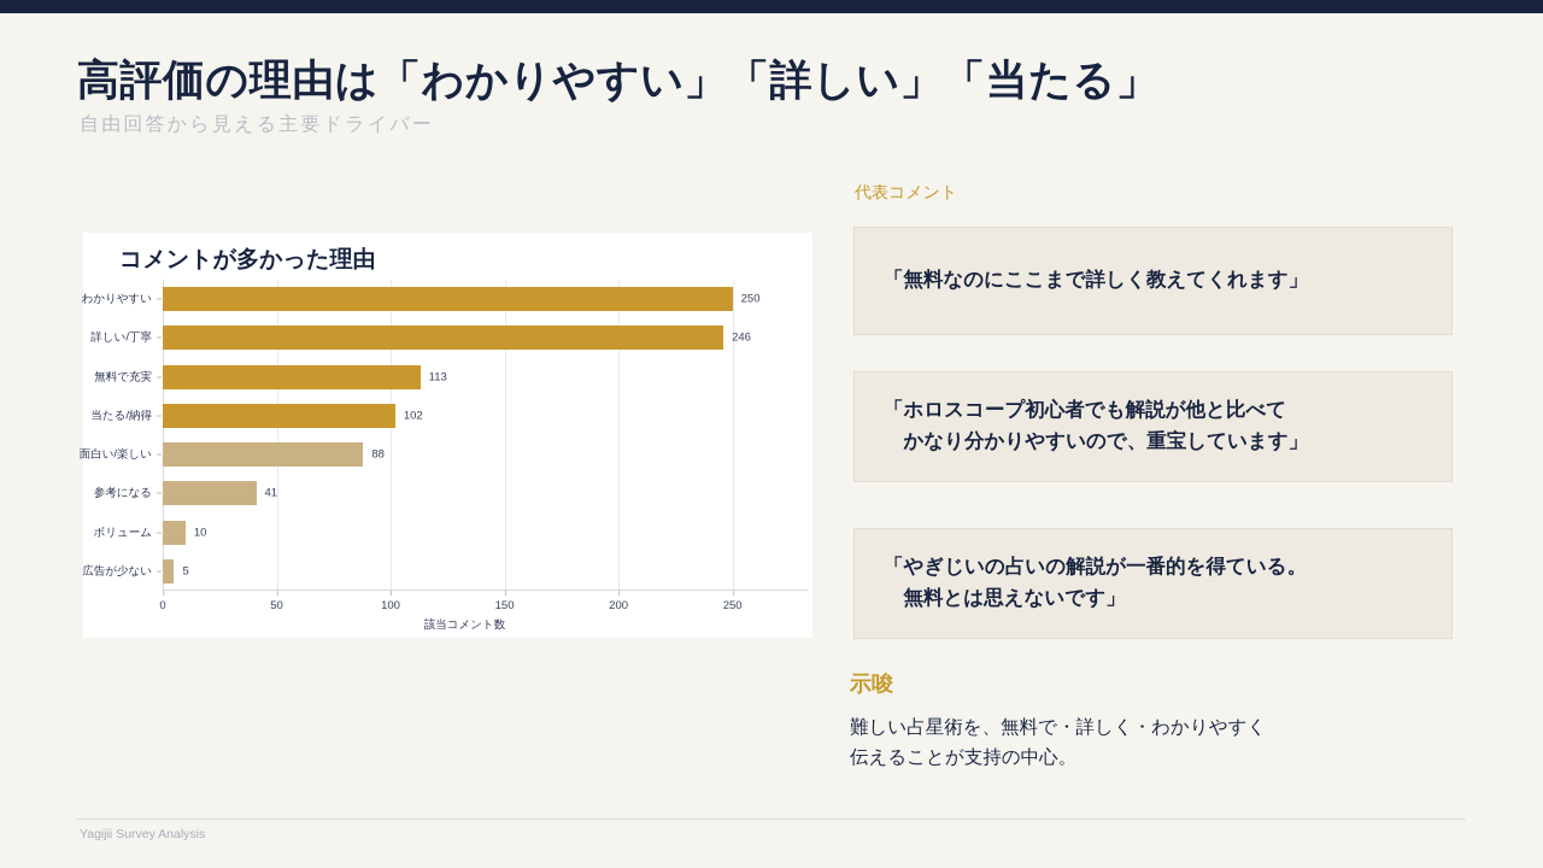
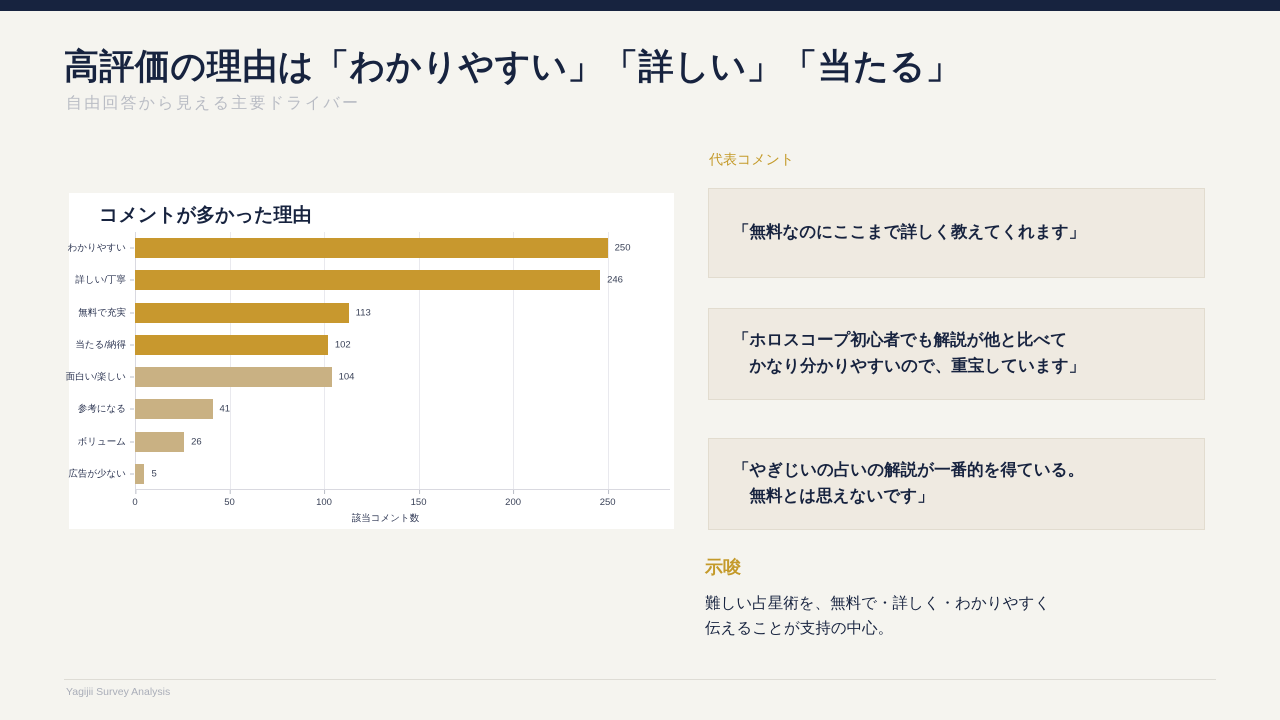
面白い/楽しい: 88 -> 104
ボリューム: 10 -> 26
